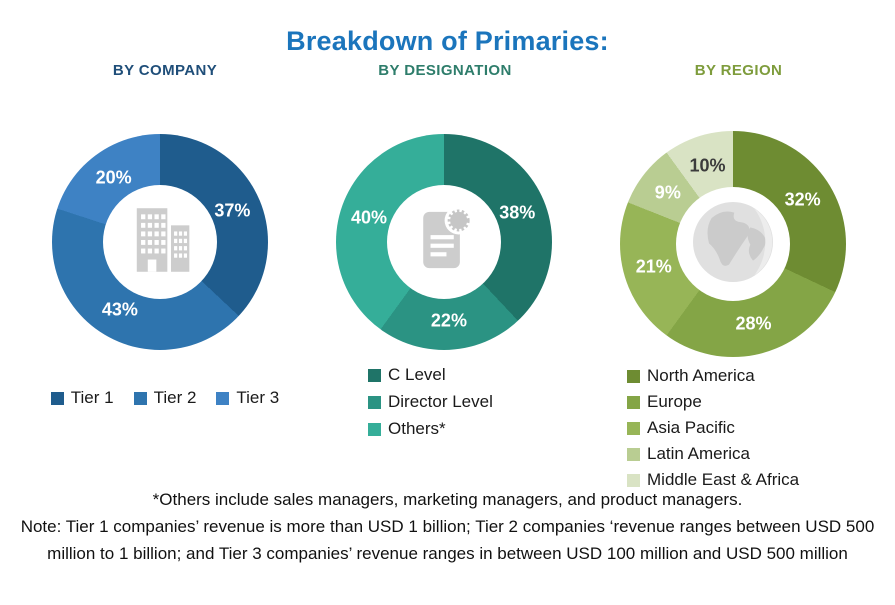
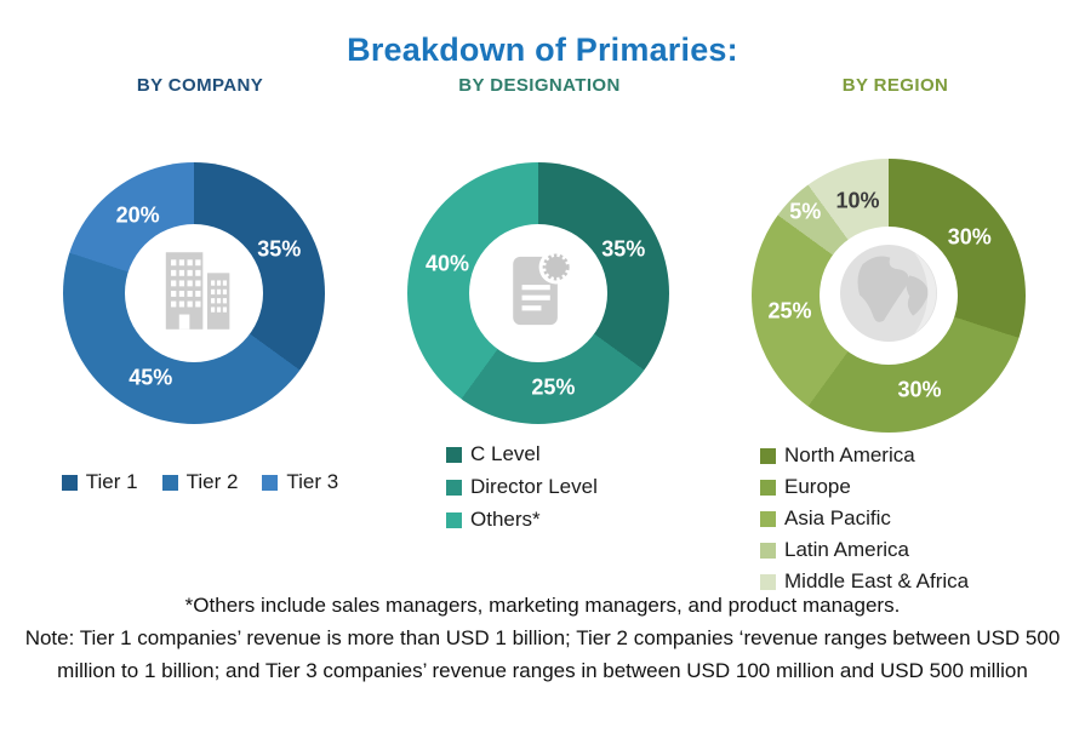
BY COMPANY/Tier 1: 37% -> 35%
BY COMPANY/Tier 2: 43% -> 45%
BY DESIGNATION/C Level: 38% -> 35%
BY DESIGNATION/Director Level: 22% -> 25%
BY REGION/North America: 32% -> 30%
BY REGION/Europe: 28% -> 30%
BY REGION/Asia Pacific: 21% -> 25%
BY REGION/Latin America: 9% -> 5%
